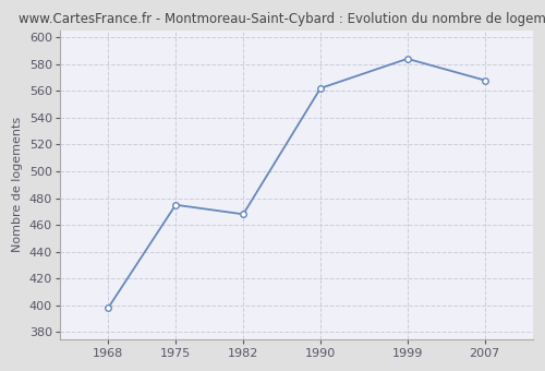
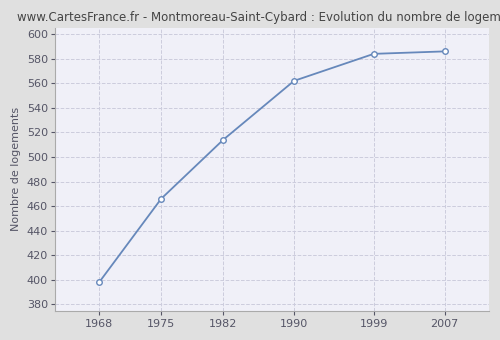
1975: 475 -> 466
1982: 468 -> 514
2007: 568 -> 586
